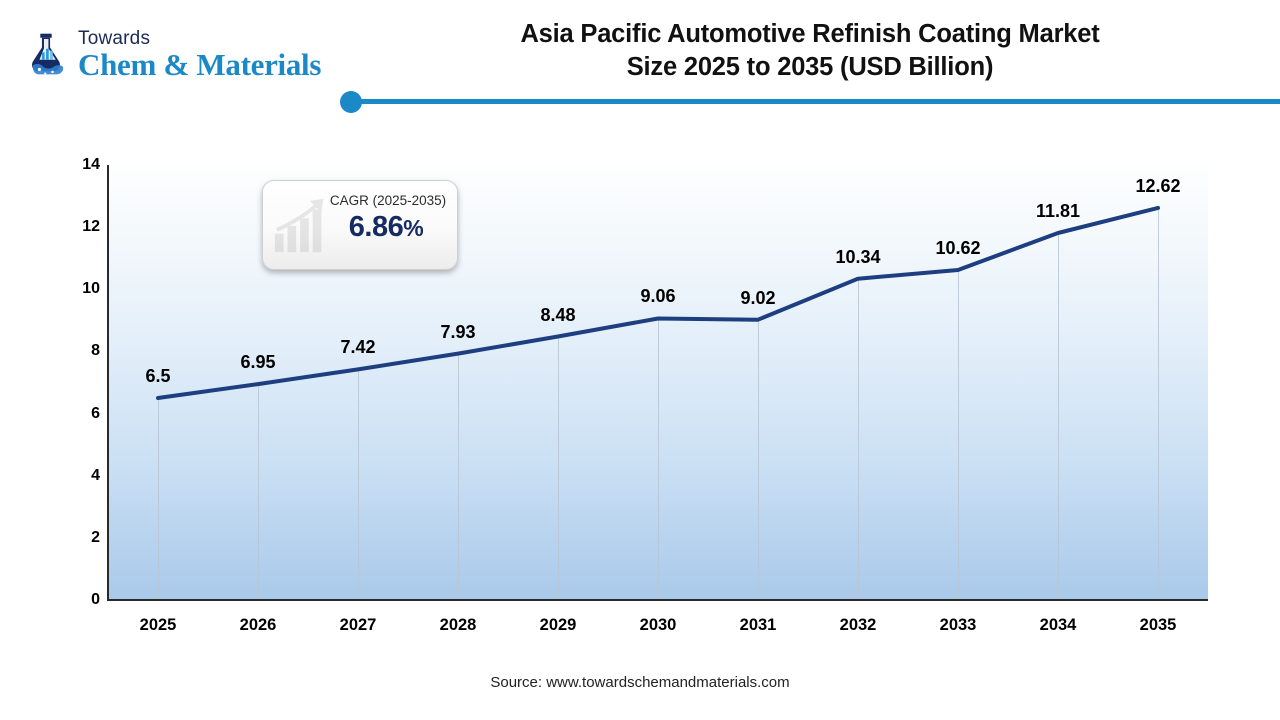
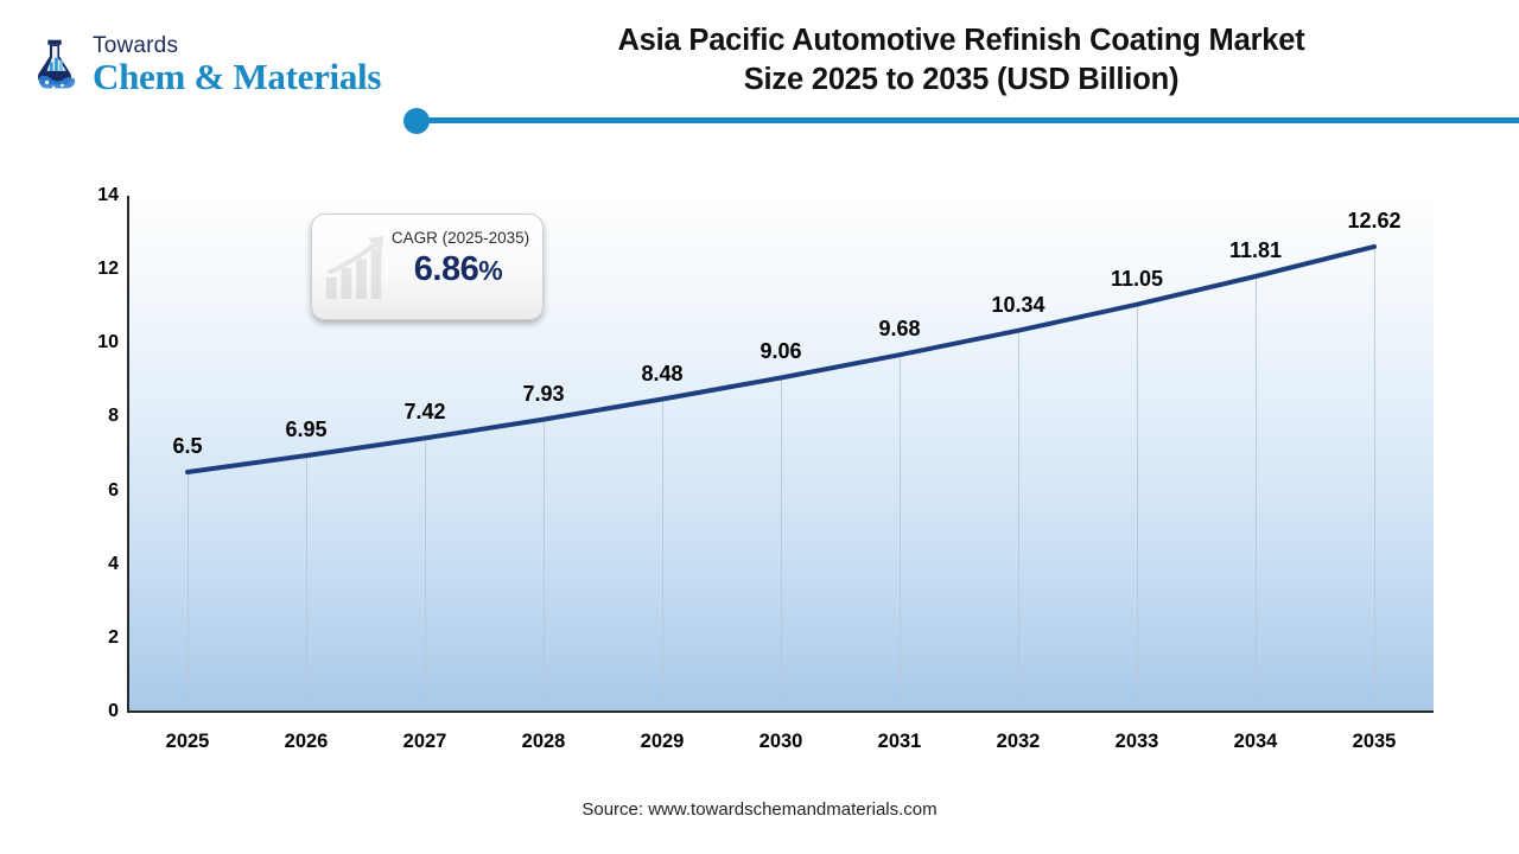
2031: 9.02 -> 9.68
2033: 10.62 -> 11.05
